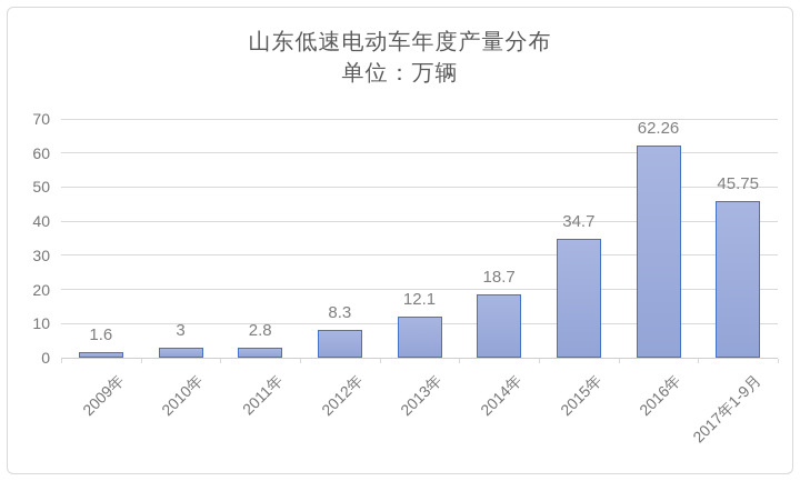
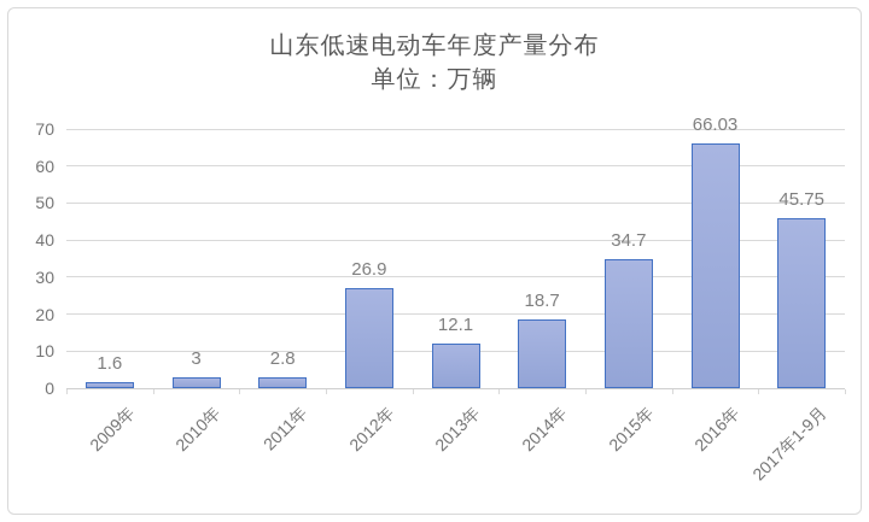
2012年: 8.3 -> 26.9
2016年: 62.26 -> 66.03
